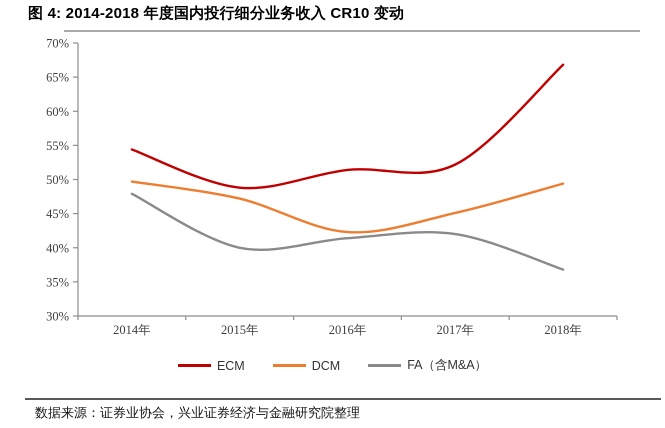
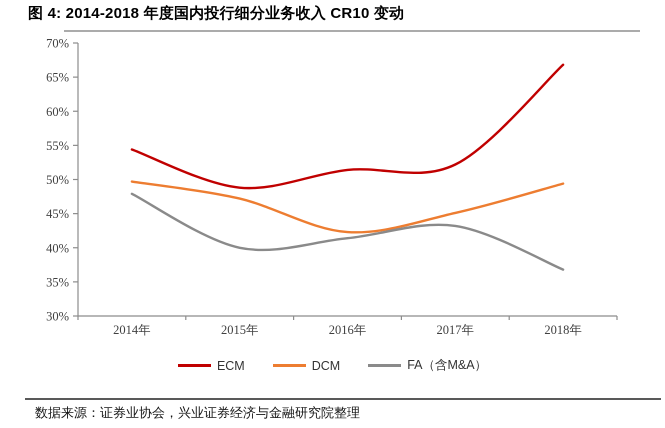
FA（含M&A）/2017年: 42% -> 43%
